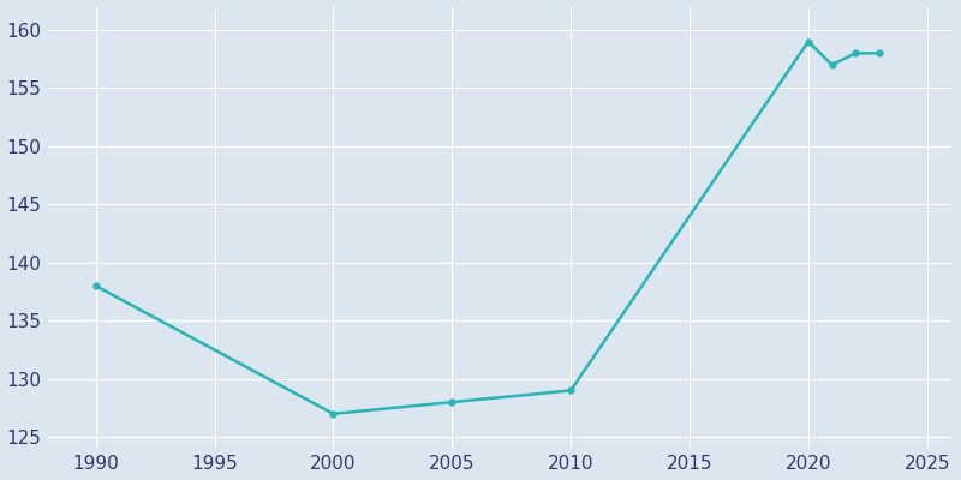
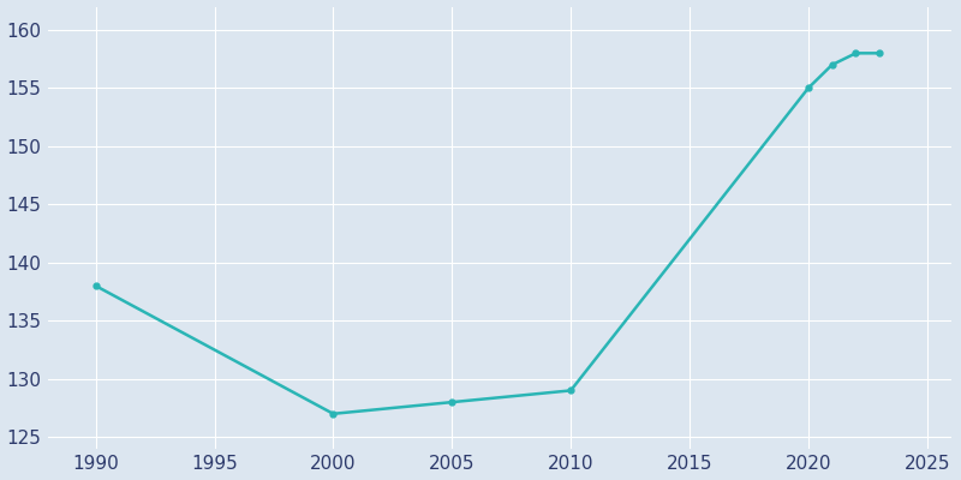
2020: 159 -> 155
